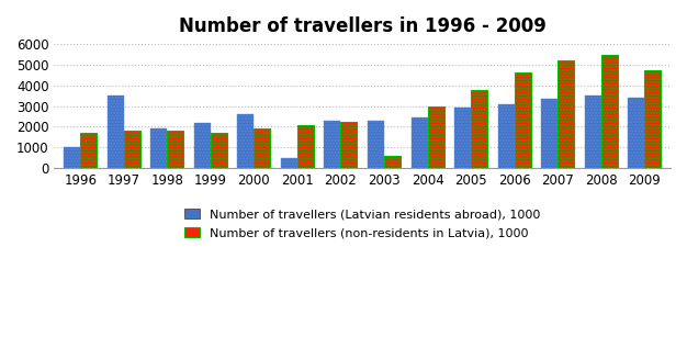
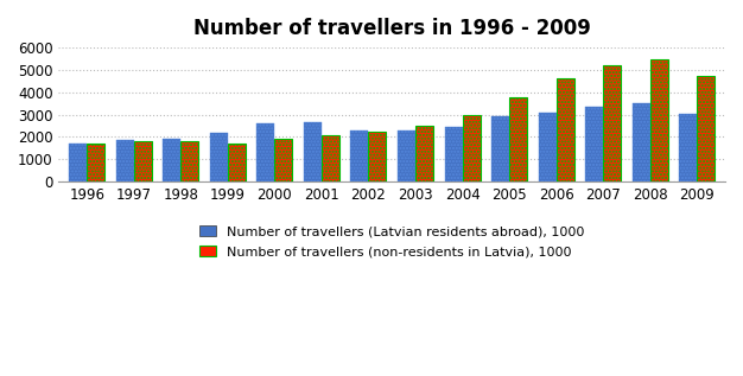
Number of travellers (Latvian residents abroad), 1000/1996: 1000 -> 1700
Number of travellers (Latvian residents abroad), 1000/1997: 3500 -> 1800
Number of travellers (Latvian residents abroad), 1000/2001: 500 -> 2600
Number of travellers (non-residents in Latvia), 1000/2003: 600 -> 2500
Number of travellers (Latvian residents abroad), 1000/2009: 3400 -> 3000
